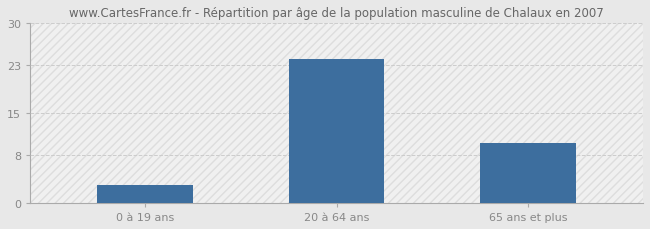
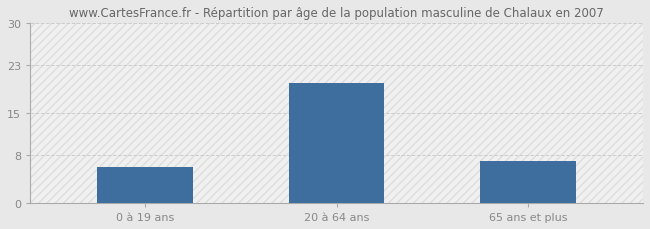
0 à 19 ans: 3 -> 6
20 à 64 ans: 24 -> 20
65 ans et plus: 10 -> 7
